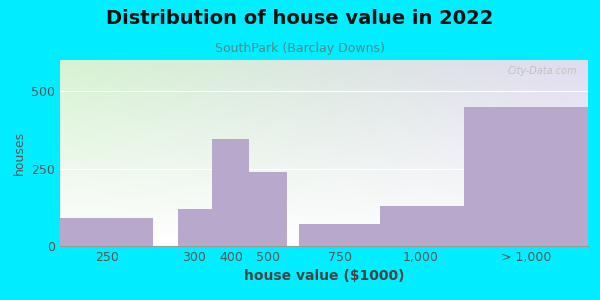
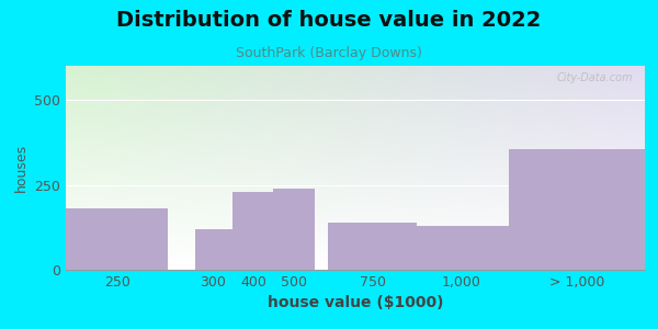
250: 90 -> 180
400: 345 -> 230
750: 70 -> 140
> 1,000: 450 -> 355
